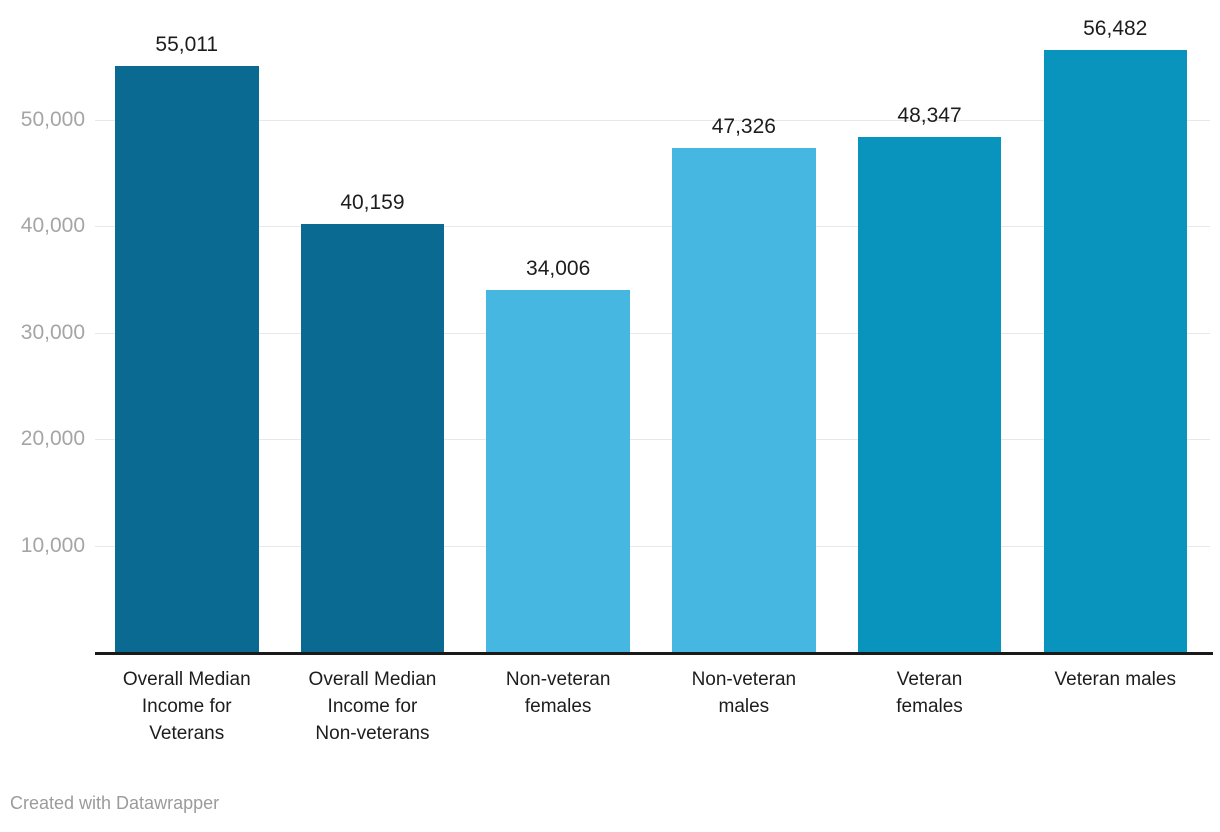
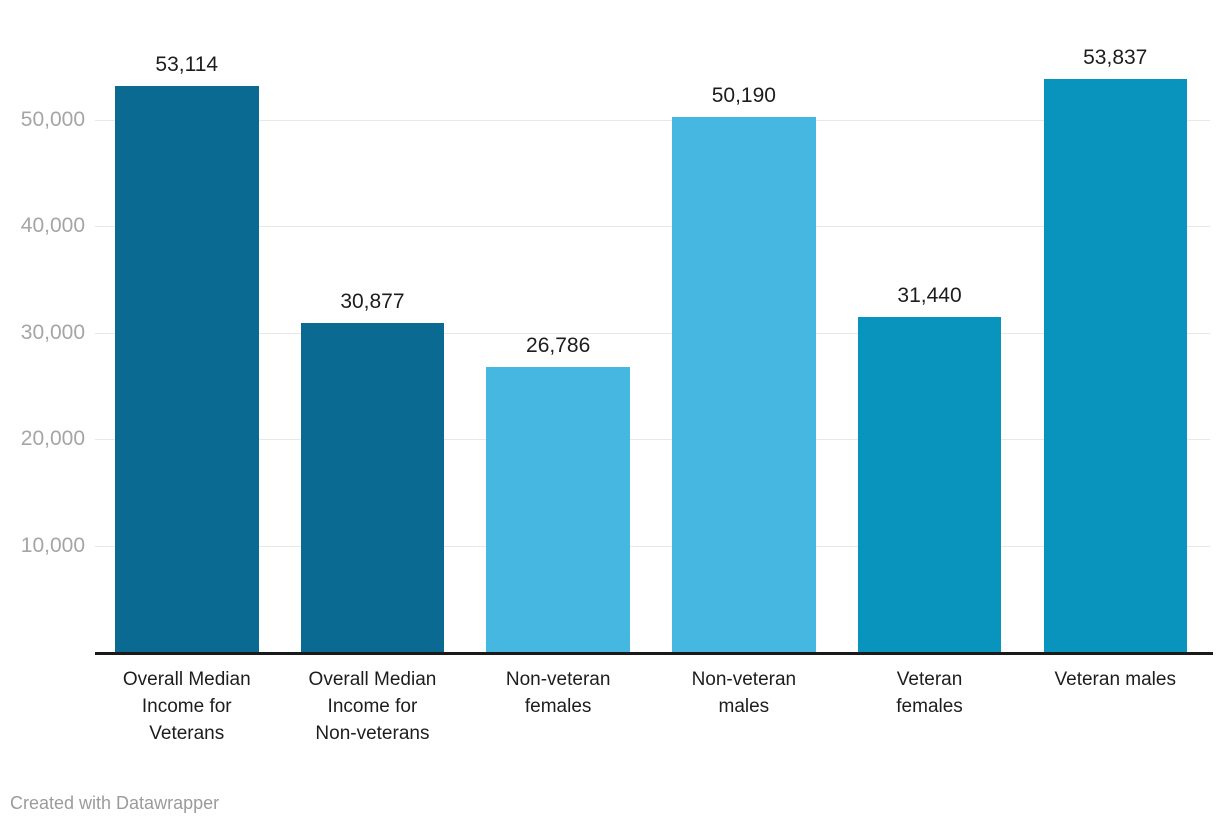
Overall Median Income for Veterans: 55,011 -> 53,114
Overall Median Income for Non-veterans: 40,159 -> 30,877
Non-veteran females: 34,006 -> 26,786
Non-veteran males: 47,326 -> 50,190
Veteran females: 48,347 -> 31,440
Veteran males: 56,482 -> 53,837
